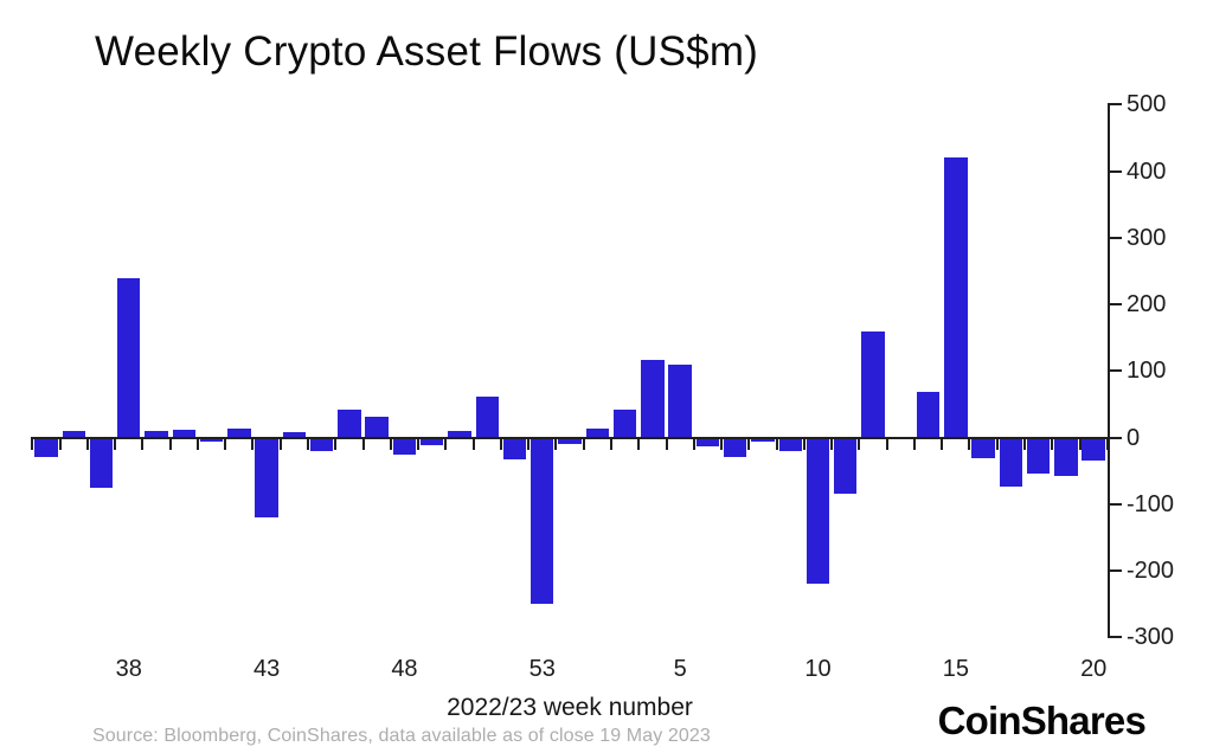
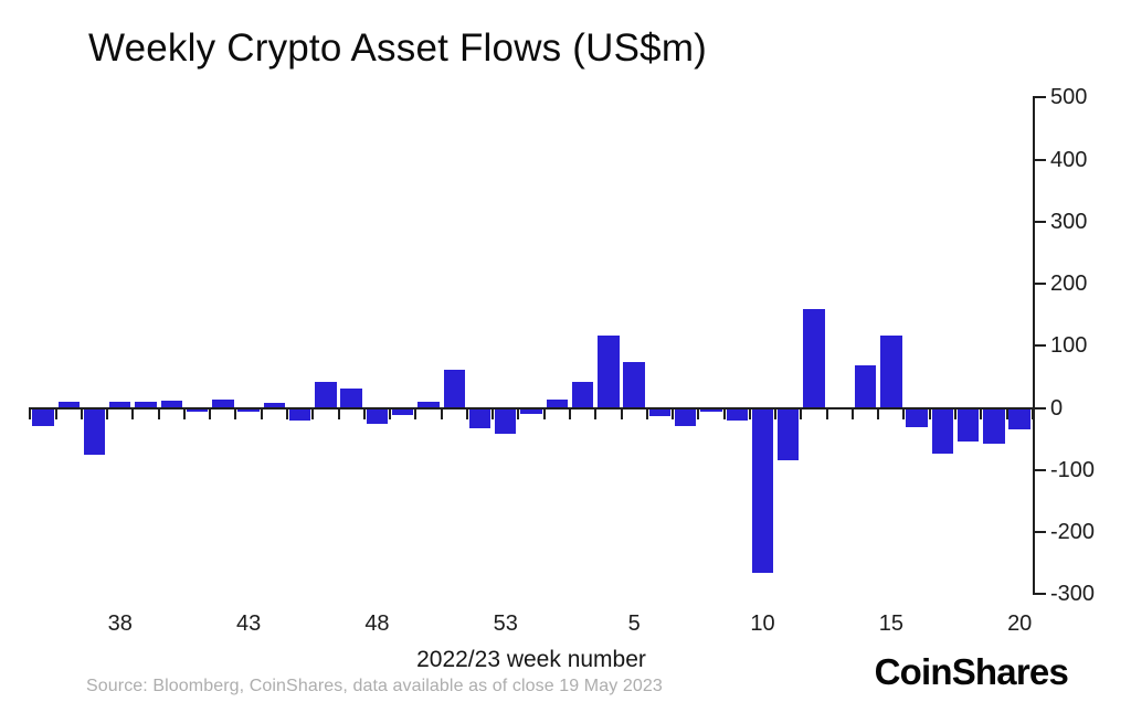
38: 240 -> 10
43: -120 -> -10
53: -250 -> -40
5: 110 -> 70
10: -220 -> -260
15: 420 -> 120
